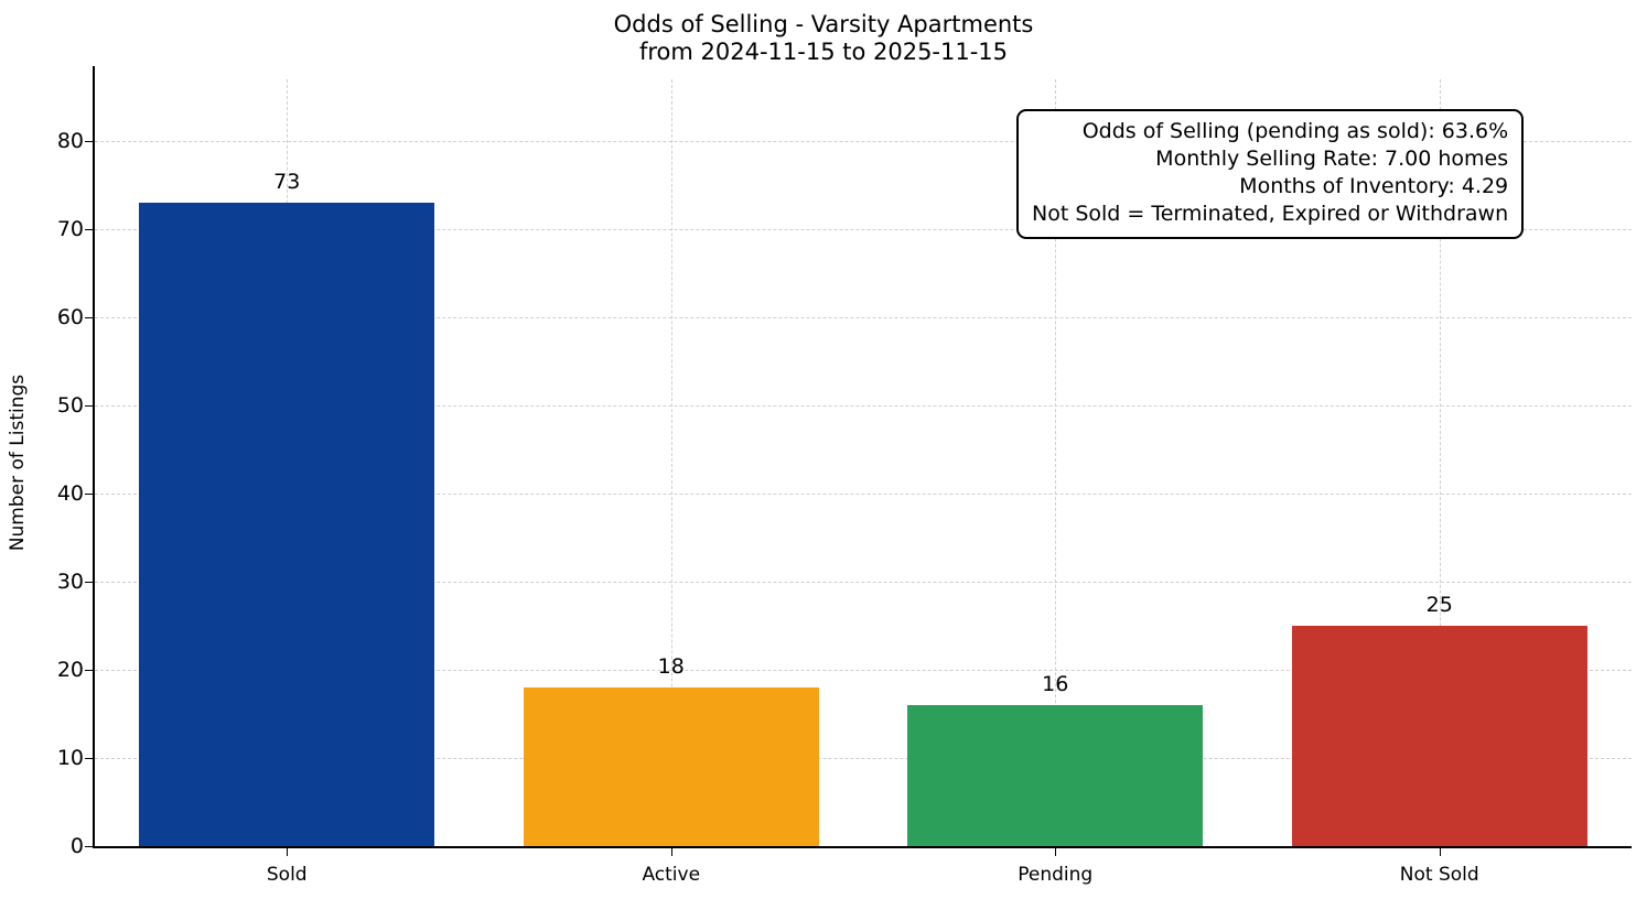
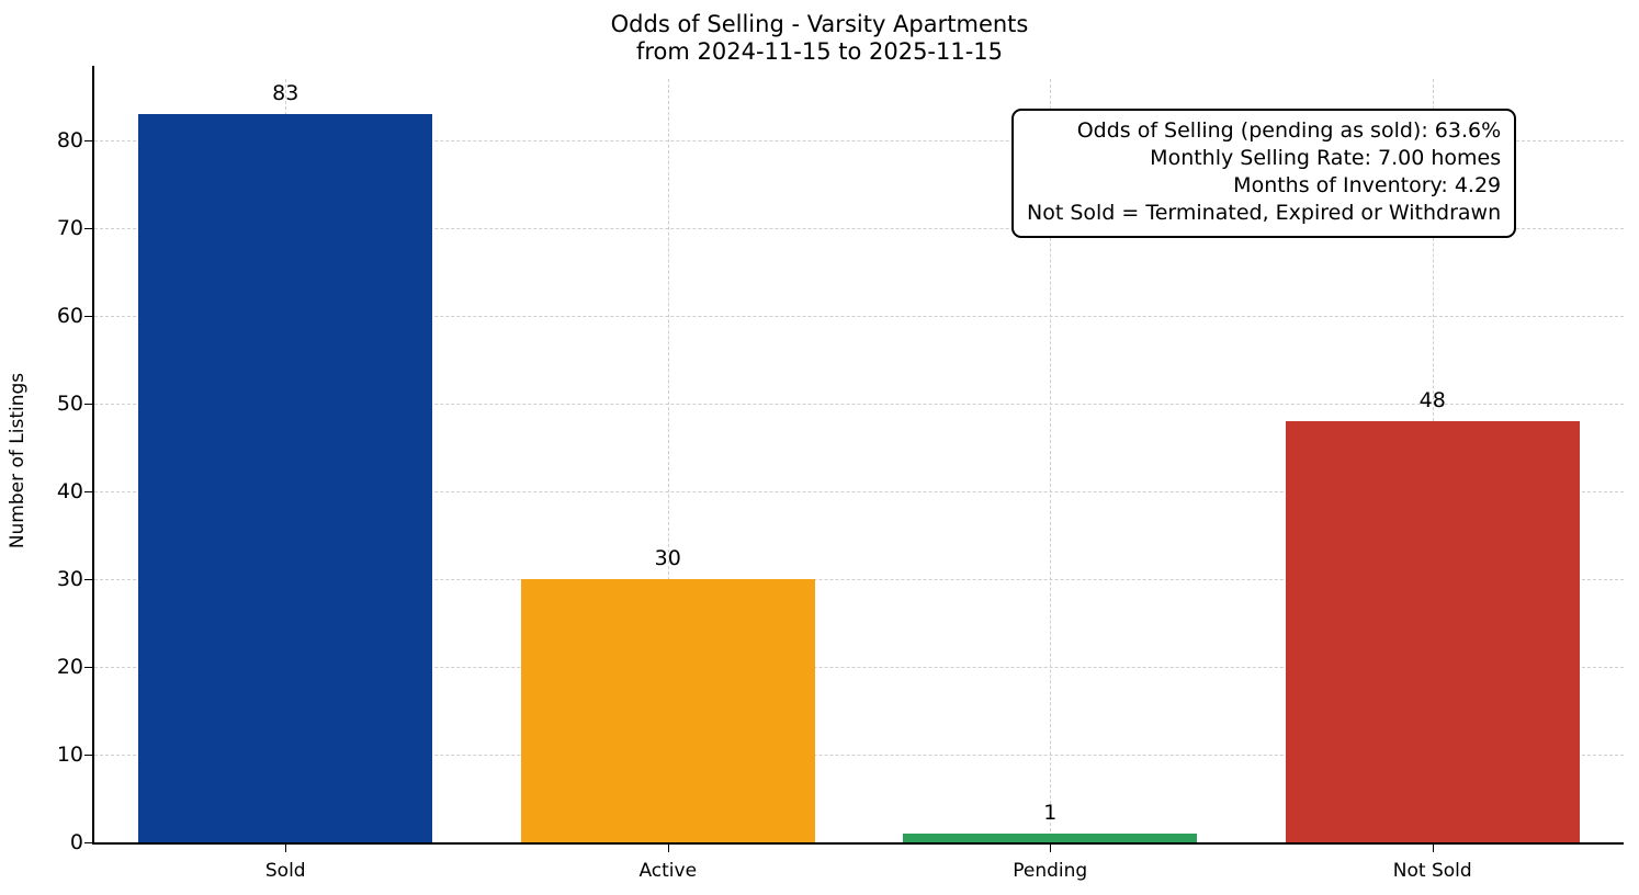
Sold: 73 -> 83
Active: 18 -> 30
Pending: 16 -> 1
Not Sold: 25 -> 48
